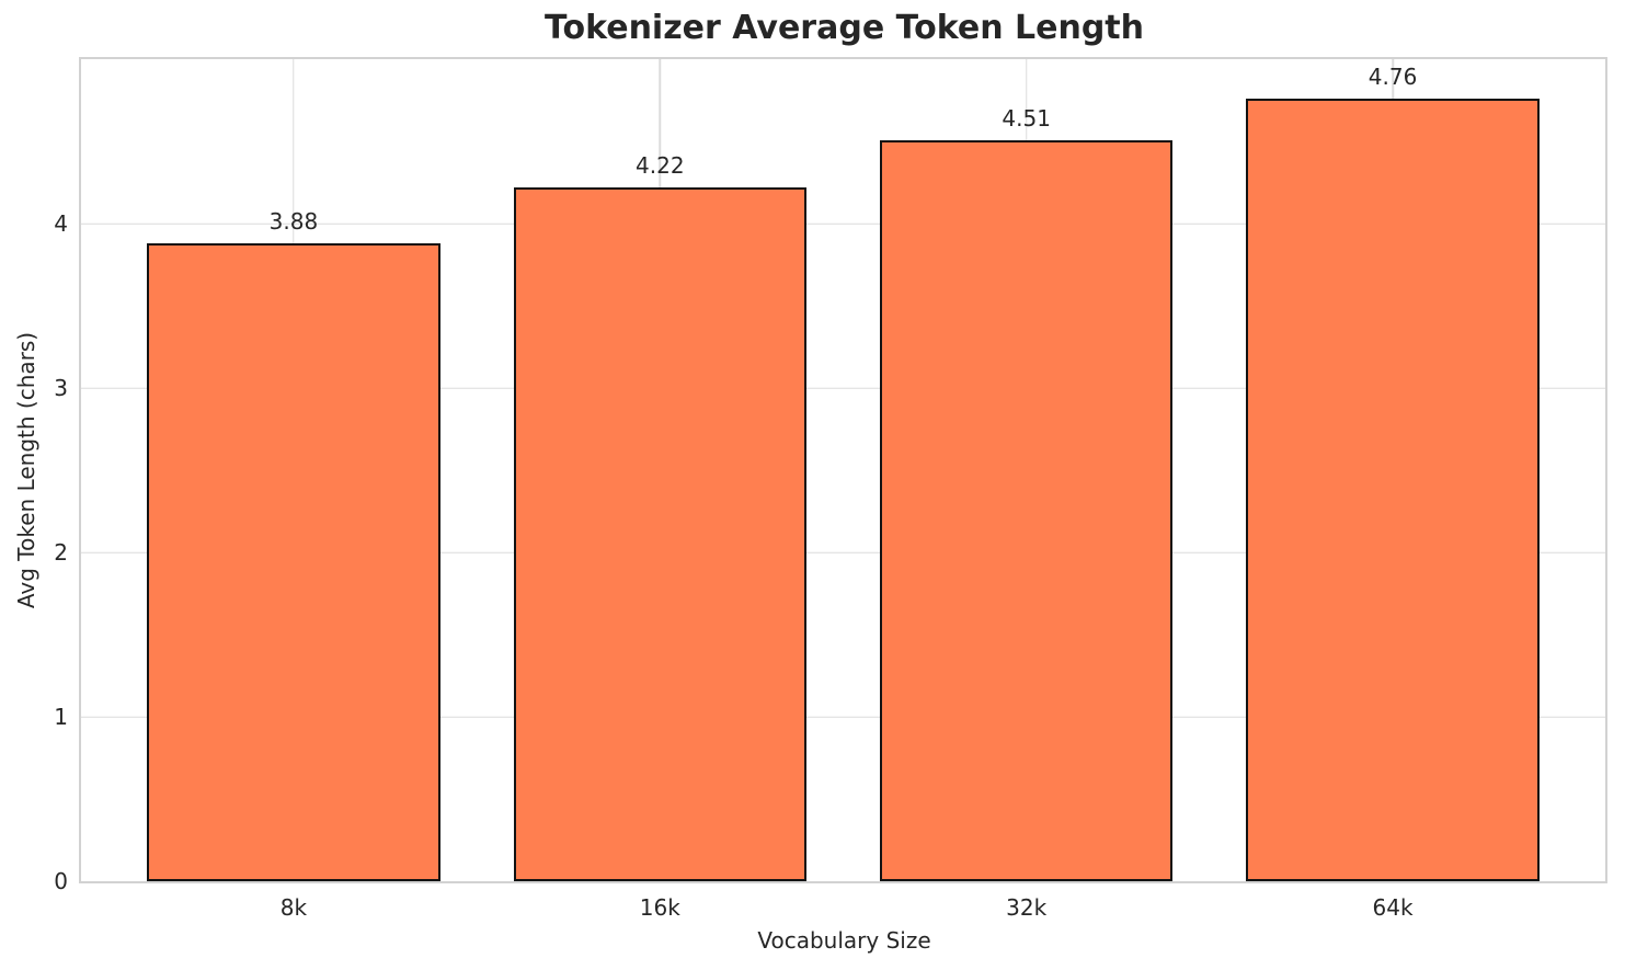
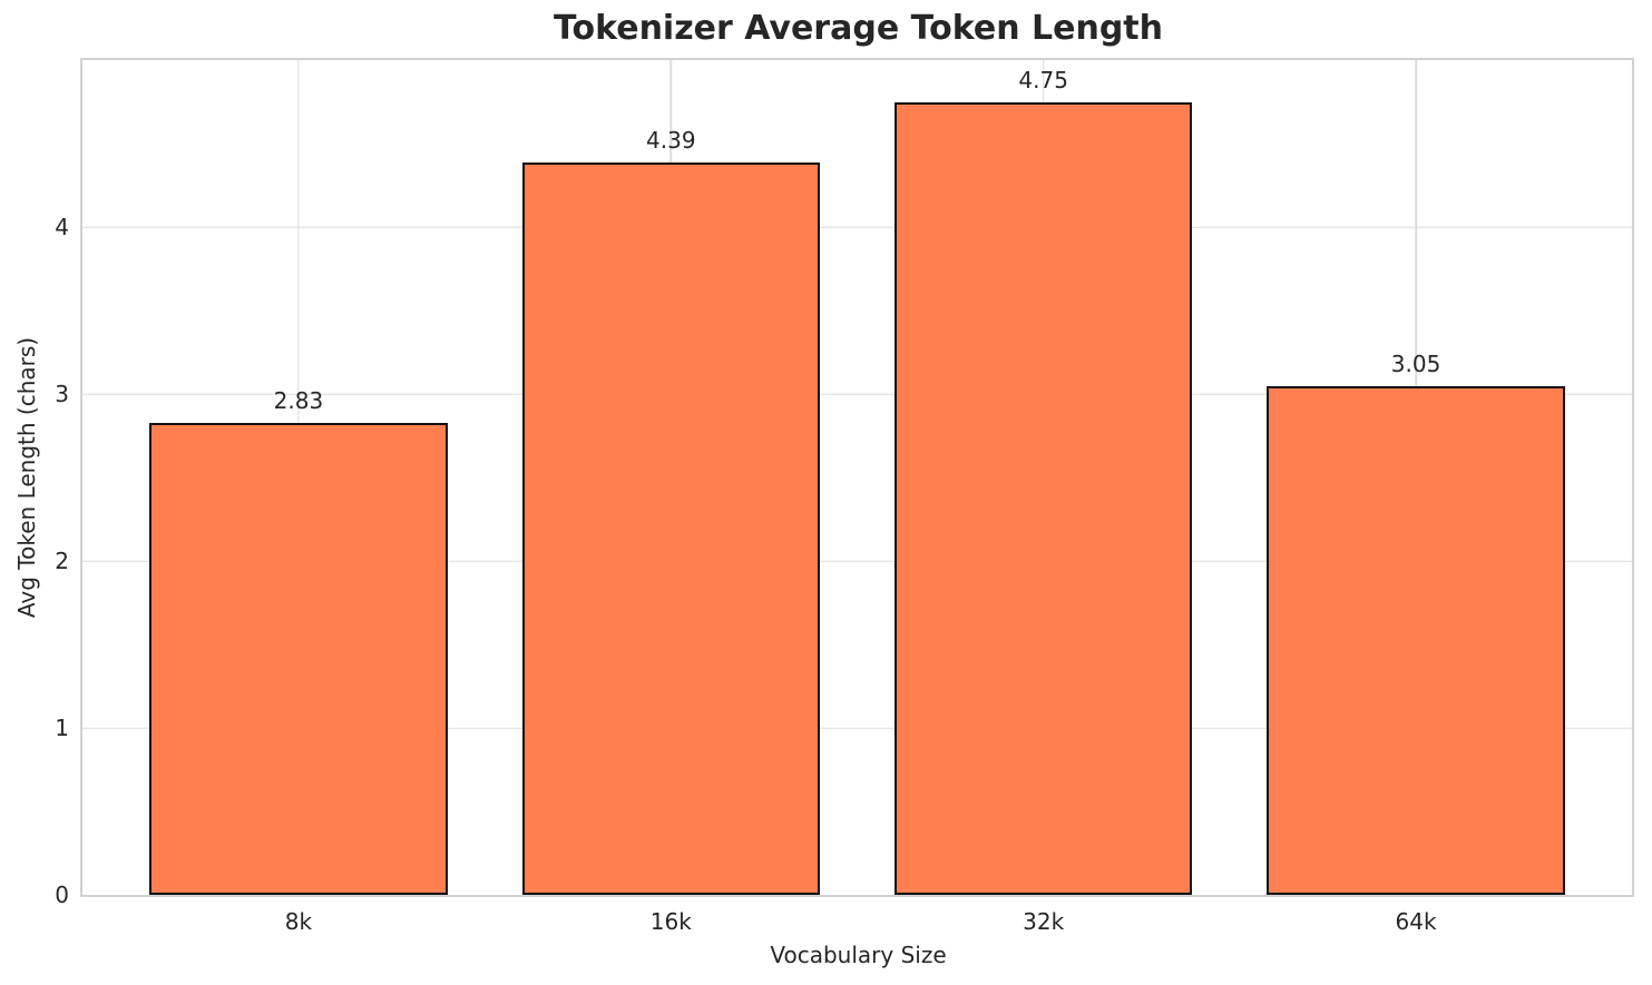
8k: 3.88 -> 2.83
16k: 4.22 -> 4.39
32k: 4.51 -> 4.75
64k: 4.76 -> 3.05
